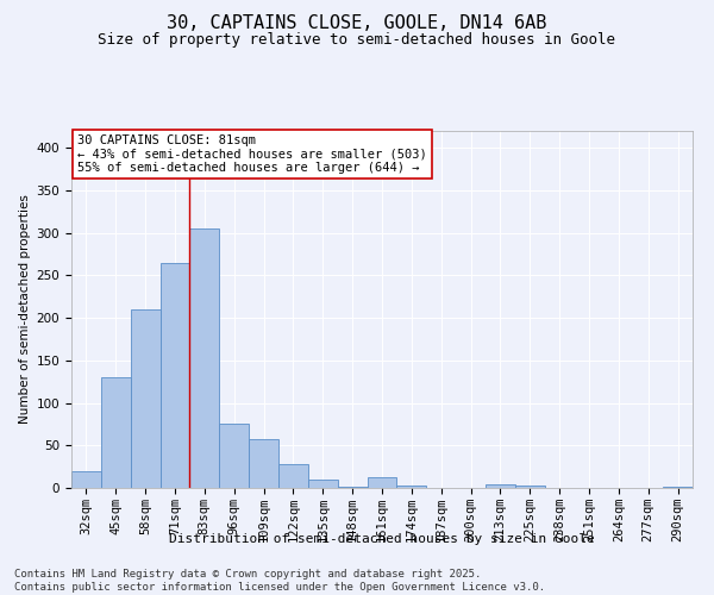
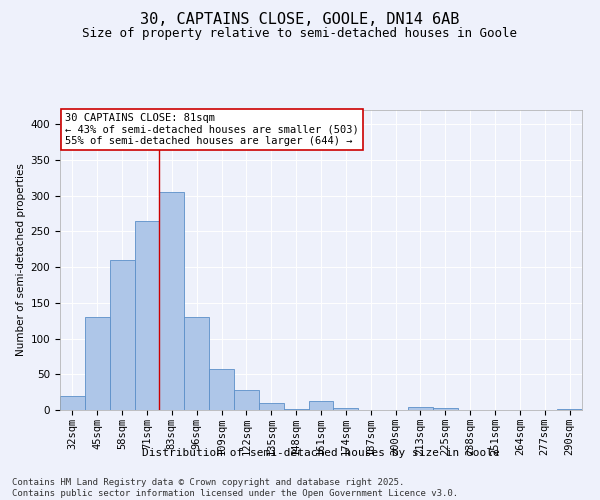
96sqm: 76 -> 130
